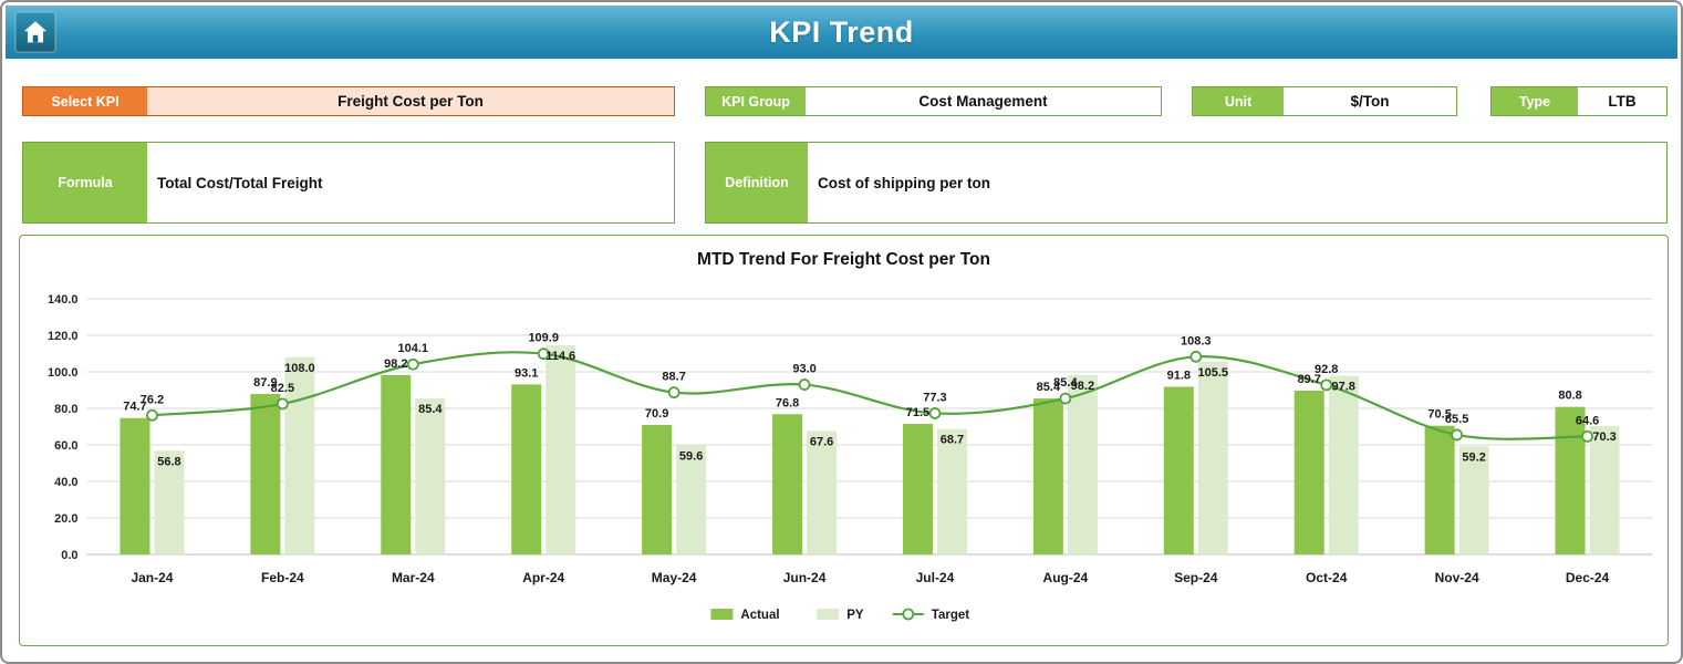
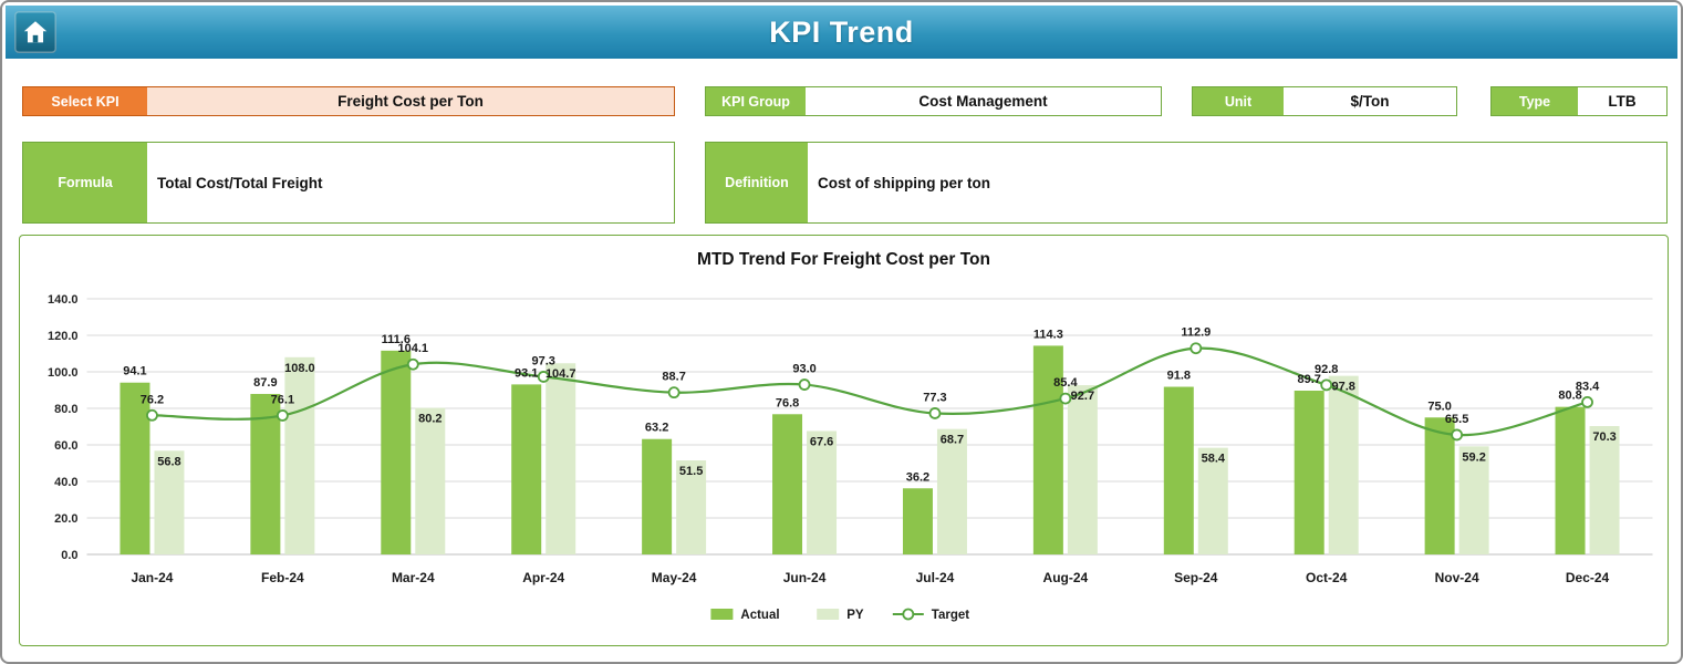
Actual/Jan-24: 74.7 -> 94.1
Target/Feb-24: 82.5 -> 76.1
Actual/Mar-24: 98.2 -> 111.6
PY/Mar-24: 85.4 -> 80.2
PY/Apr-24: 114.6 -> 104.7
Target/Apr-24: 109.9 -> 97.3
Actual/May-24: 70.9 -> 63.2
PY/May-24: 59.6 -> 51.5
Actual/Jul-24: 71.5 -> 36.2
Actual/Aug-24: 85.4 -> 114.3
PY/Aug-24: 98.2 -> 92.7
PY/Sep-24: 105.5 -> 58.4
Target/Sep-24: 108.3 -> 112.9
Actual/Nov-24: 70.5 -> 75.0
Target/Dec-24: 64.6 -> 83.4
